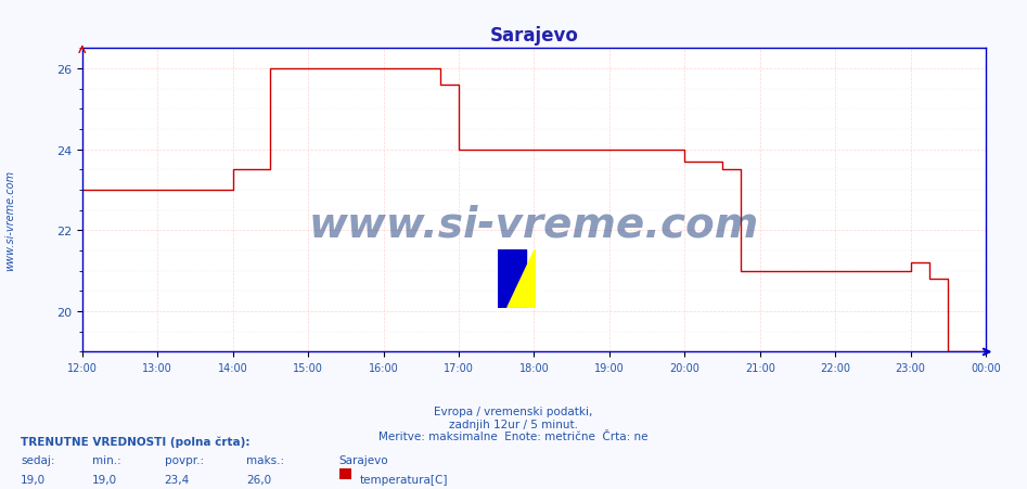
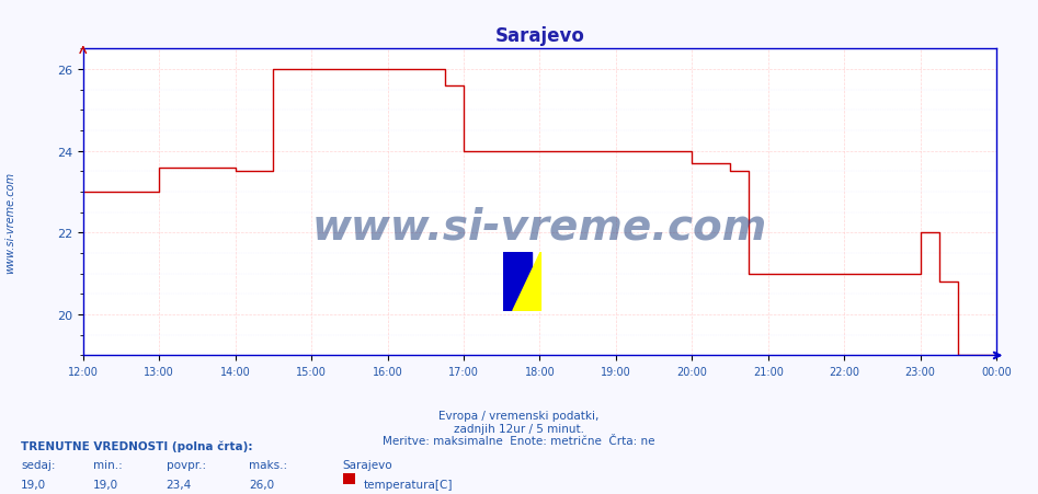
13:00: 23.0 -> 23.6
23:00: 21.2 -> 22.0
